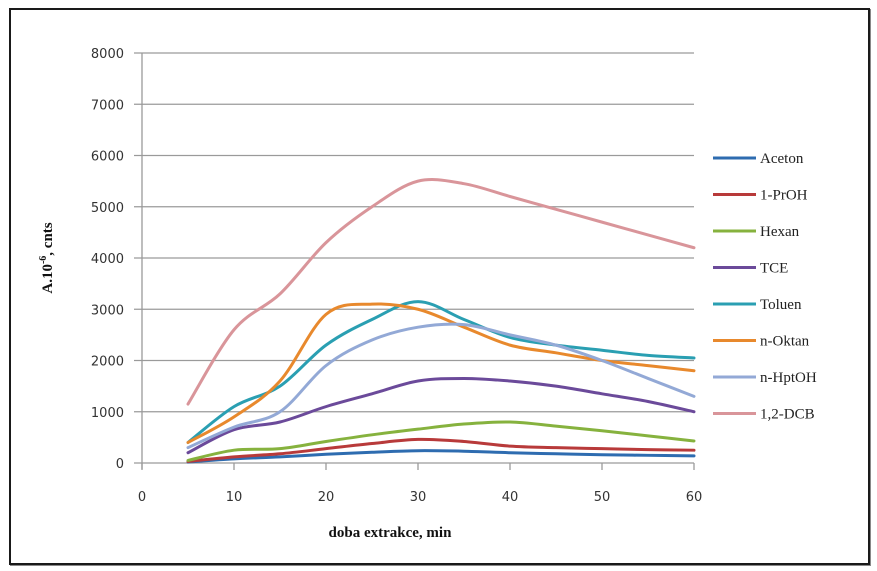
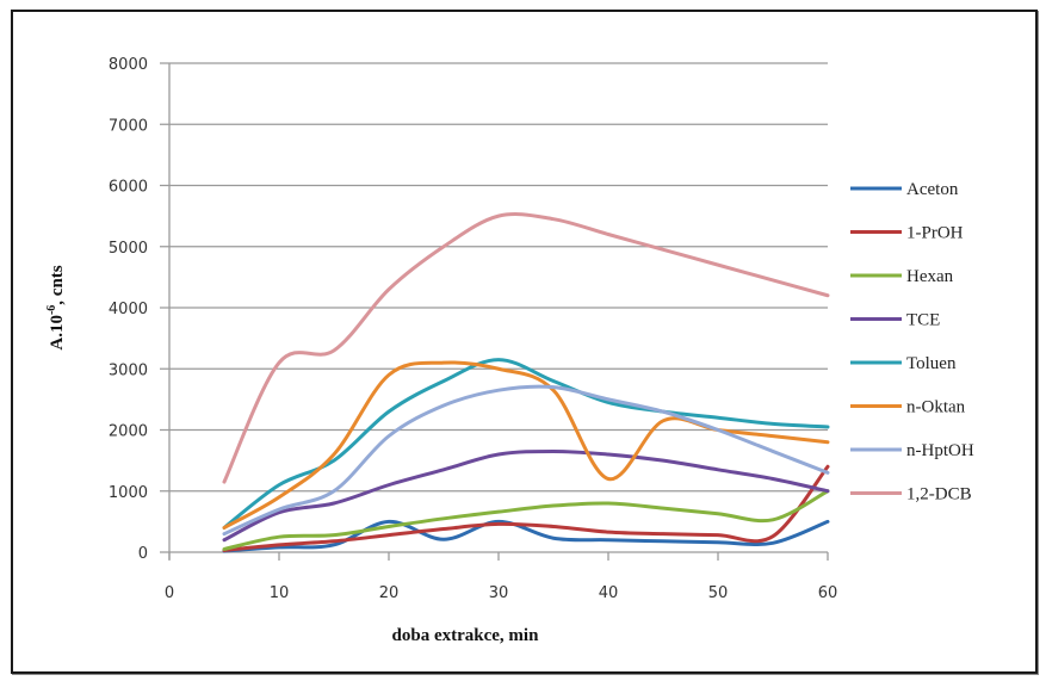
1,2-DCB/10: 2600 -> 3100
Aceton/20: 200 -> 500
Aceton/30: 200 -> 500
n-Oktan/40: 2300 -> 1200
Aceton/60: 100 -> 500
1-PrOH/60: 200 -> 1400
Hexan/60: 400 -> 1000
